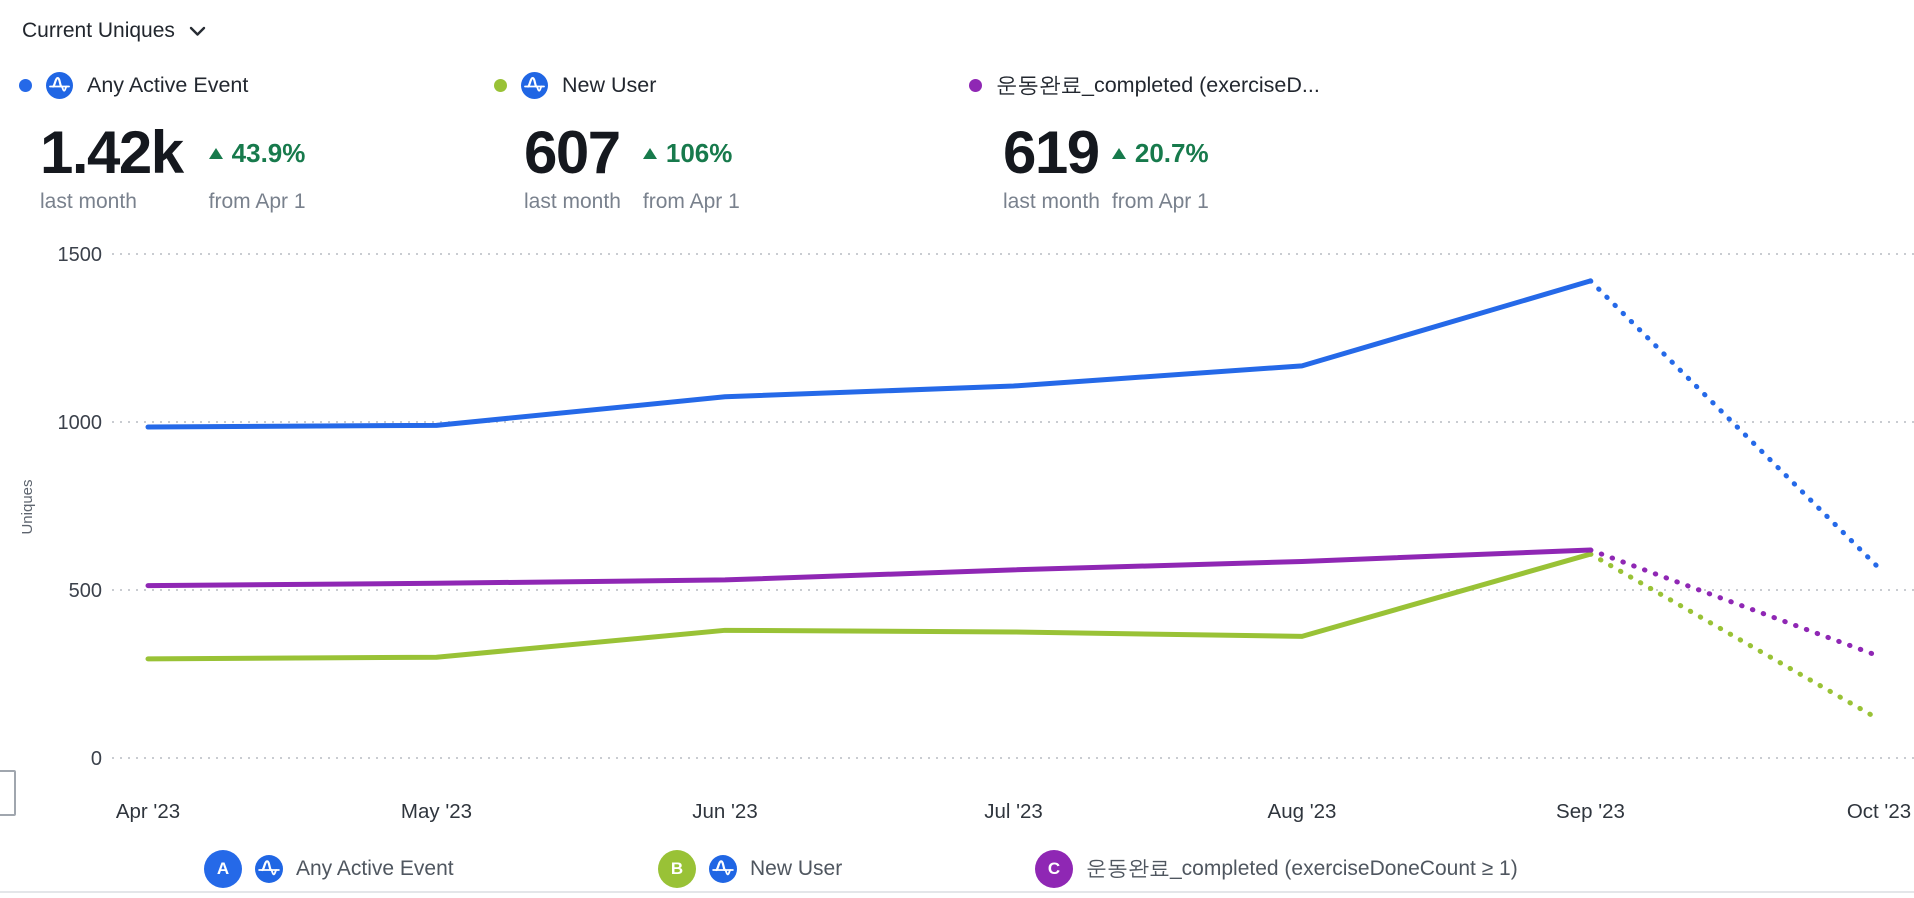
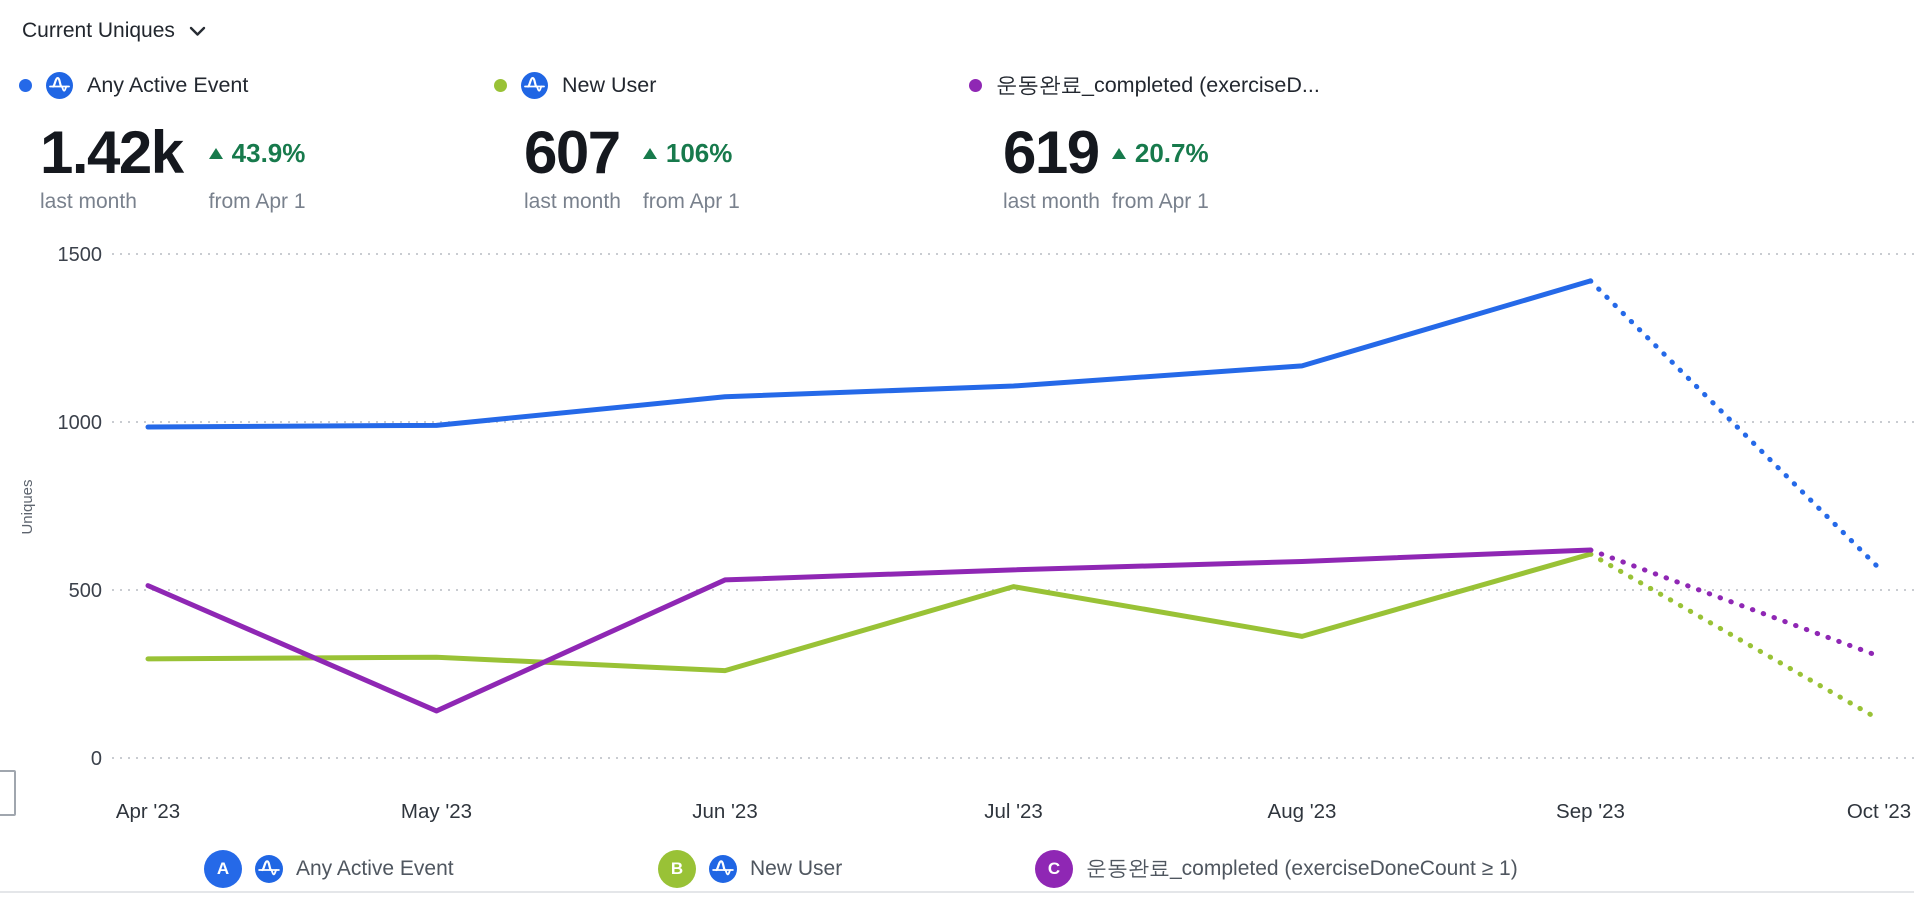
운동완료_completed (exerciseDoneCount ≥ 1)/May '23: 520 -> 140
New User/Jun '23: 380 -> 260
New User/Jul '23: 380 -> 510
